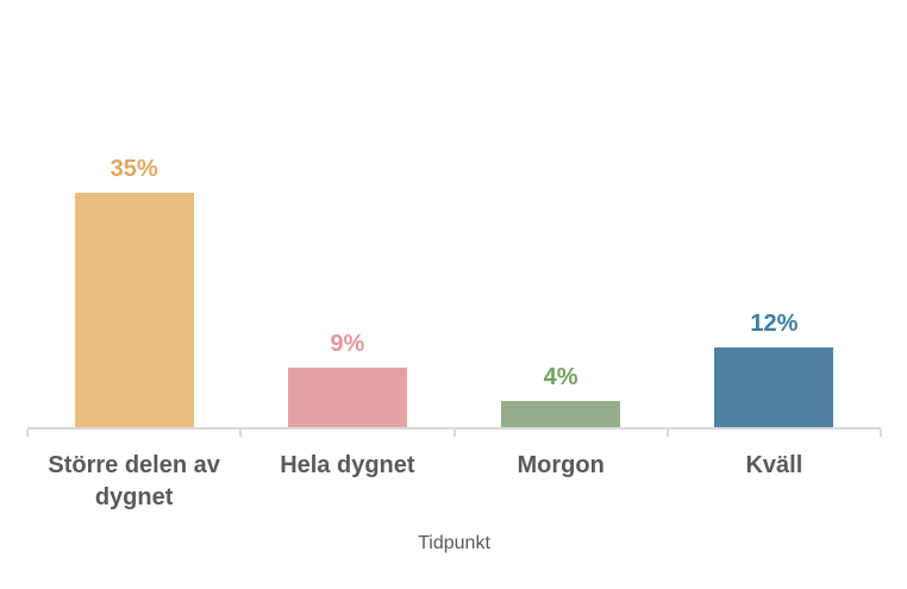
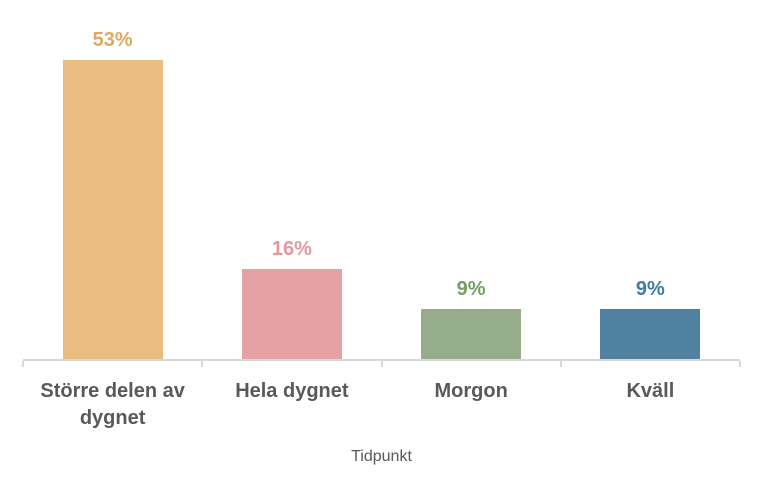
Större delen av dygnet: 35% -> 53%
Hela dygnet: 9% -> 16%
Morgon: 4% -> 9%
Kväll: 12% -> 9%
